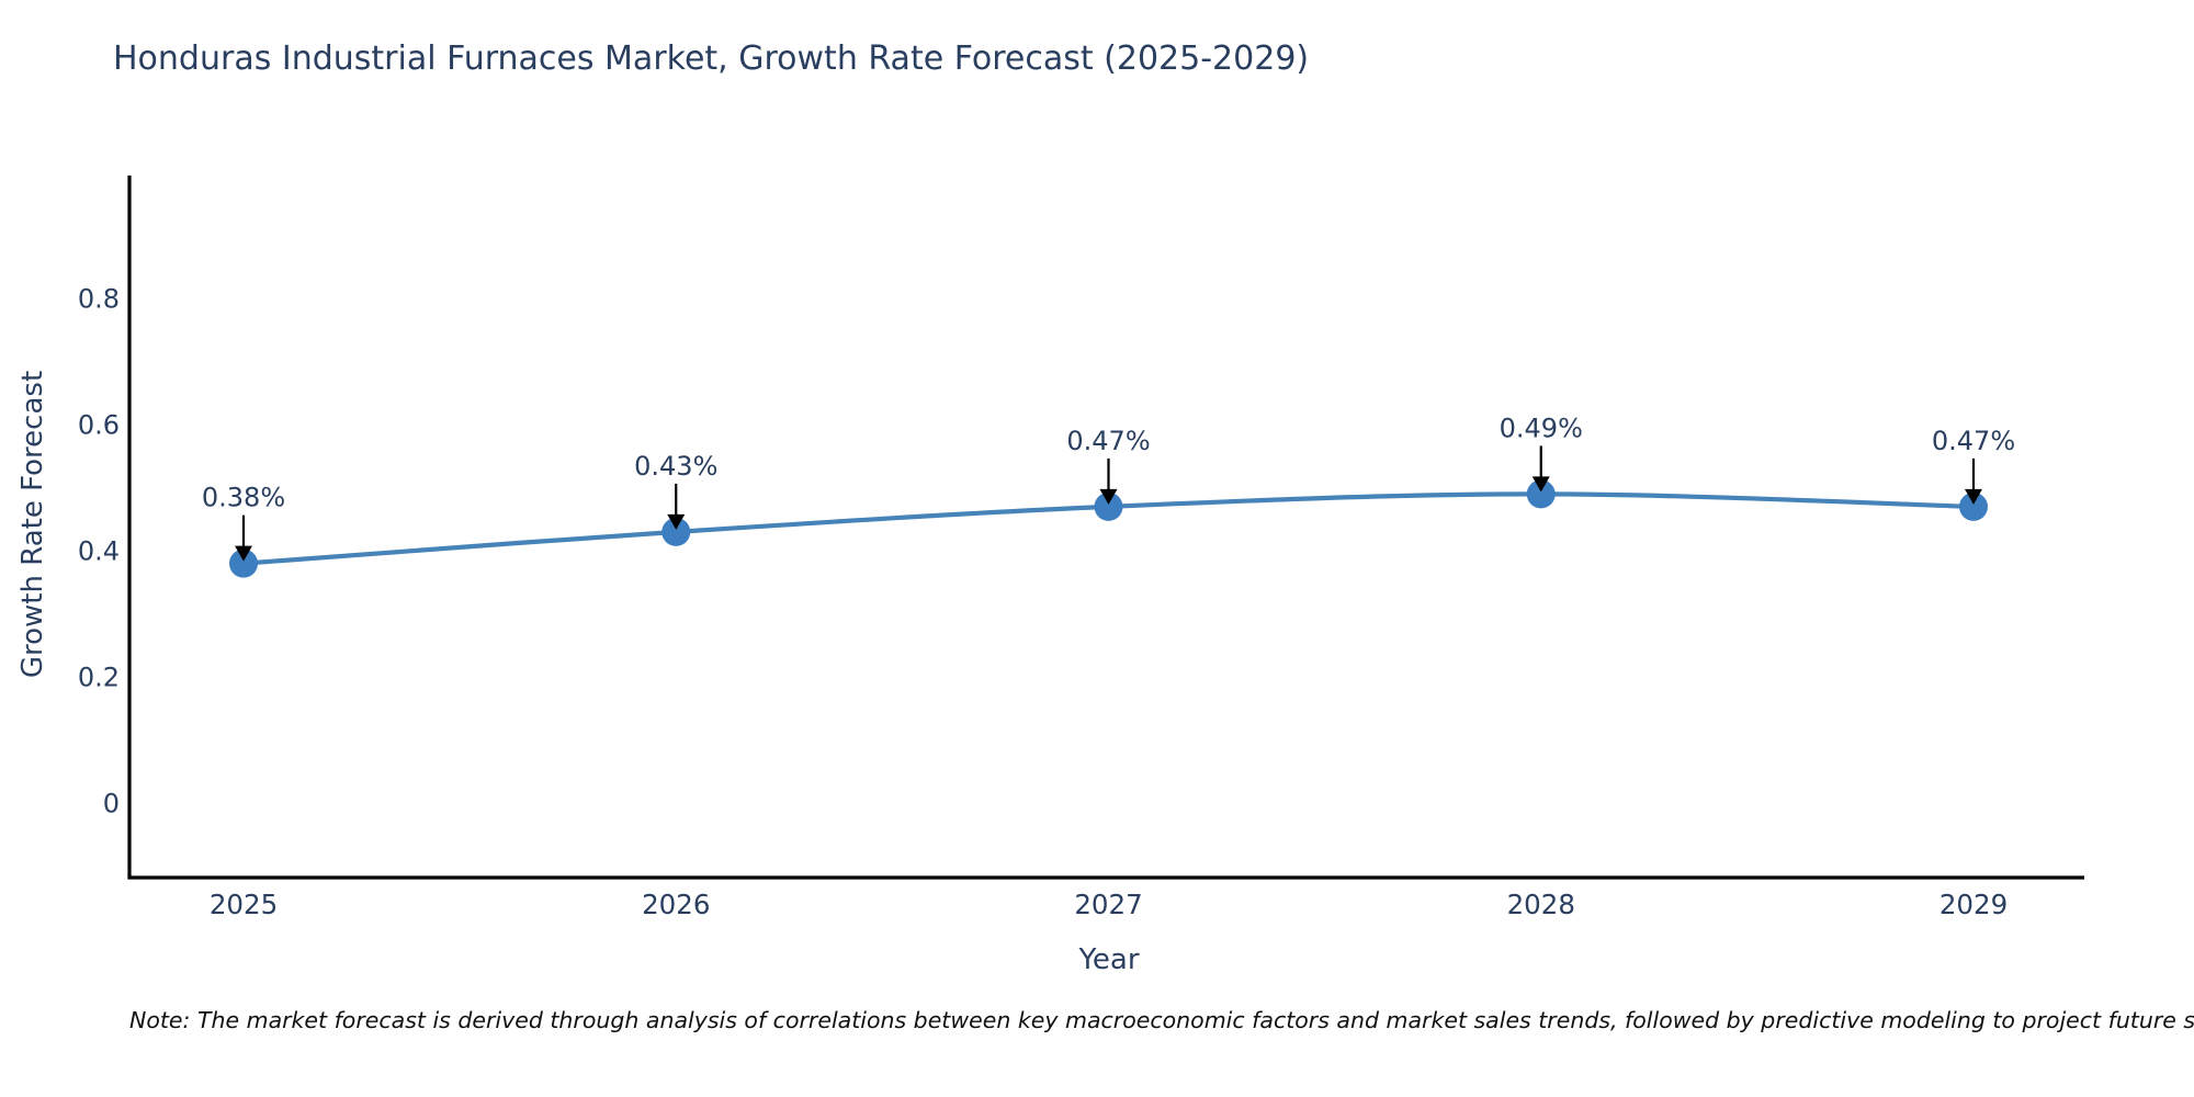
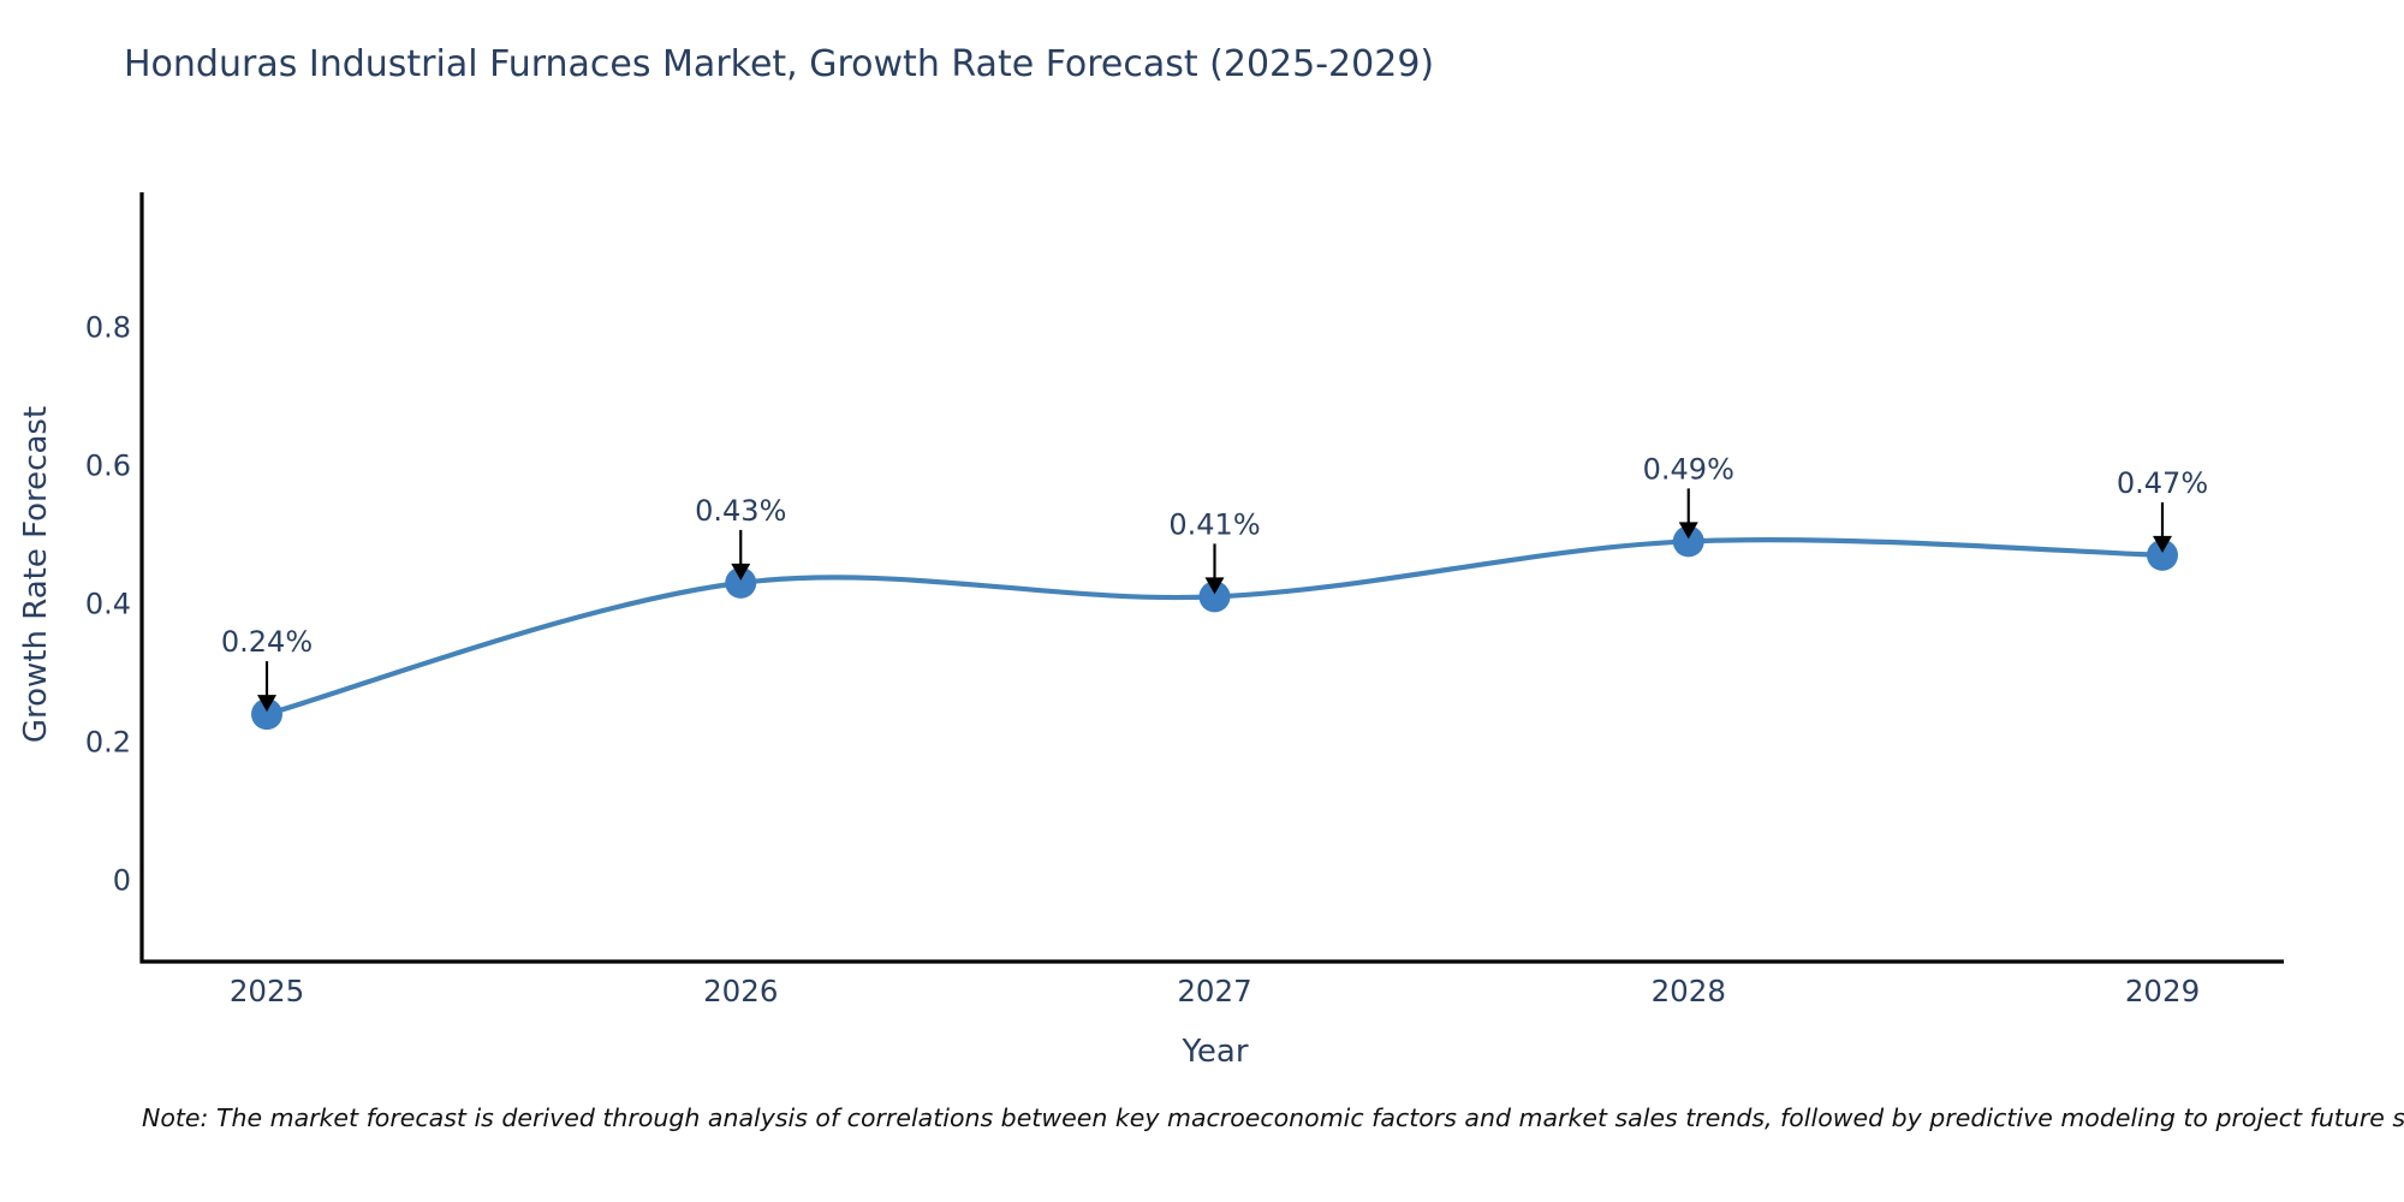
2025: 0.38% -> 0.24%
2027: 0.47% -> 0.41%
